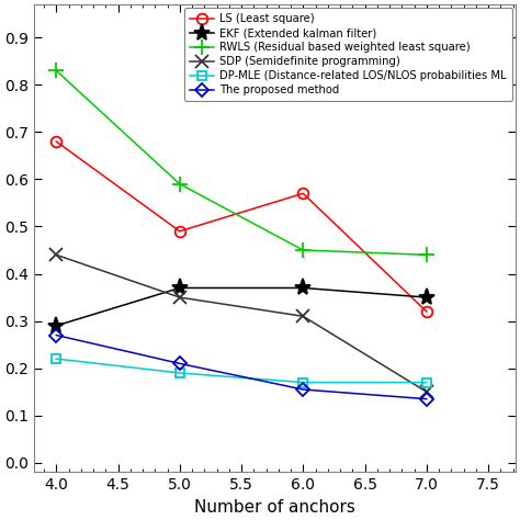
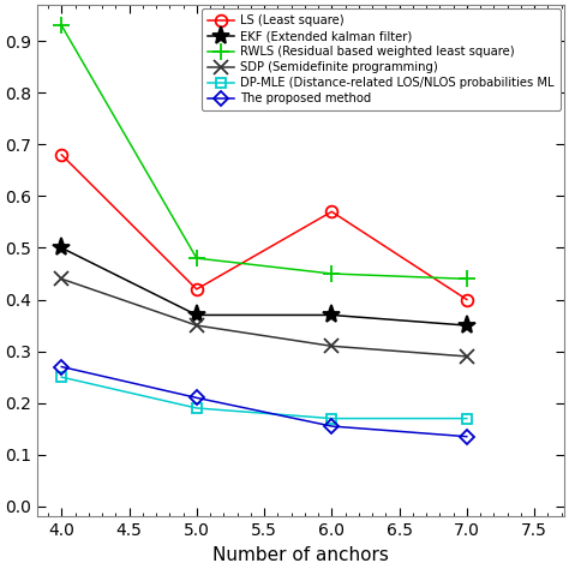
EKF (Extended kalman filter)/4.0: 0.29 -> 0.50
RWLS (Residual based weighted least square)/4.0: 0.83 -> 0.93
DP-MLE (Distance-related LOS/NLOS probabilities ML/4.0: 0.22 -> 0.25
LS (Least square)/5.0: 0.49 -> 0.42
RWLS (Residual based weighted least square)/5.0: 0.59 -> 0.48
LS (Least square)/7.0: 0.32 -> 0.40
SDP (Semidefinite programming)/7.0: 0.15 -> 0.29
